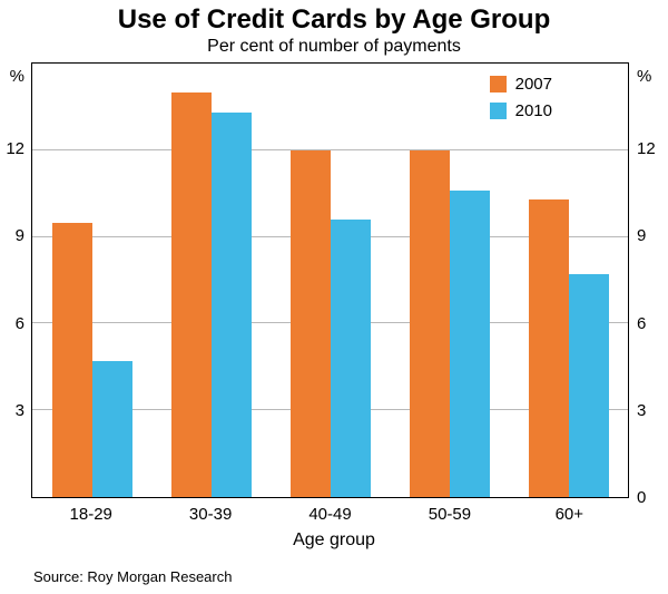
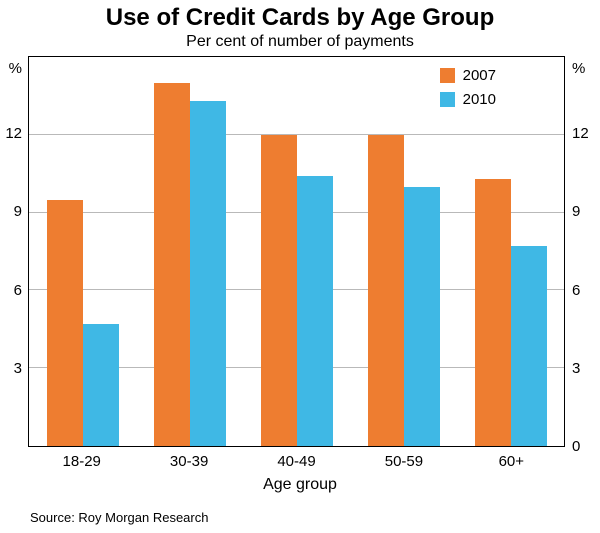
2010/40-49: 9.6 -> 10.4
2010/50-59: 10.6 -> 10.0
